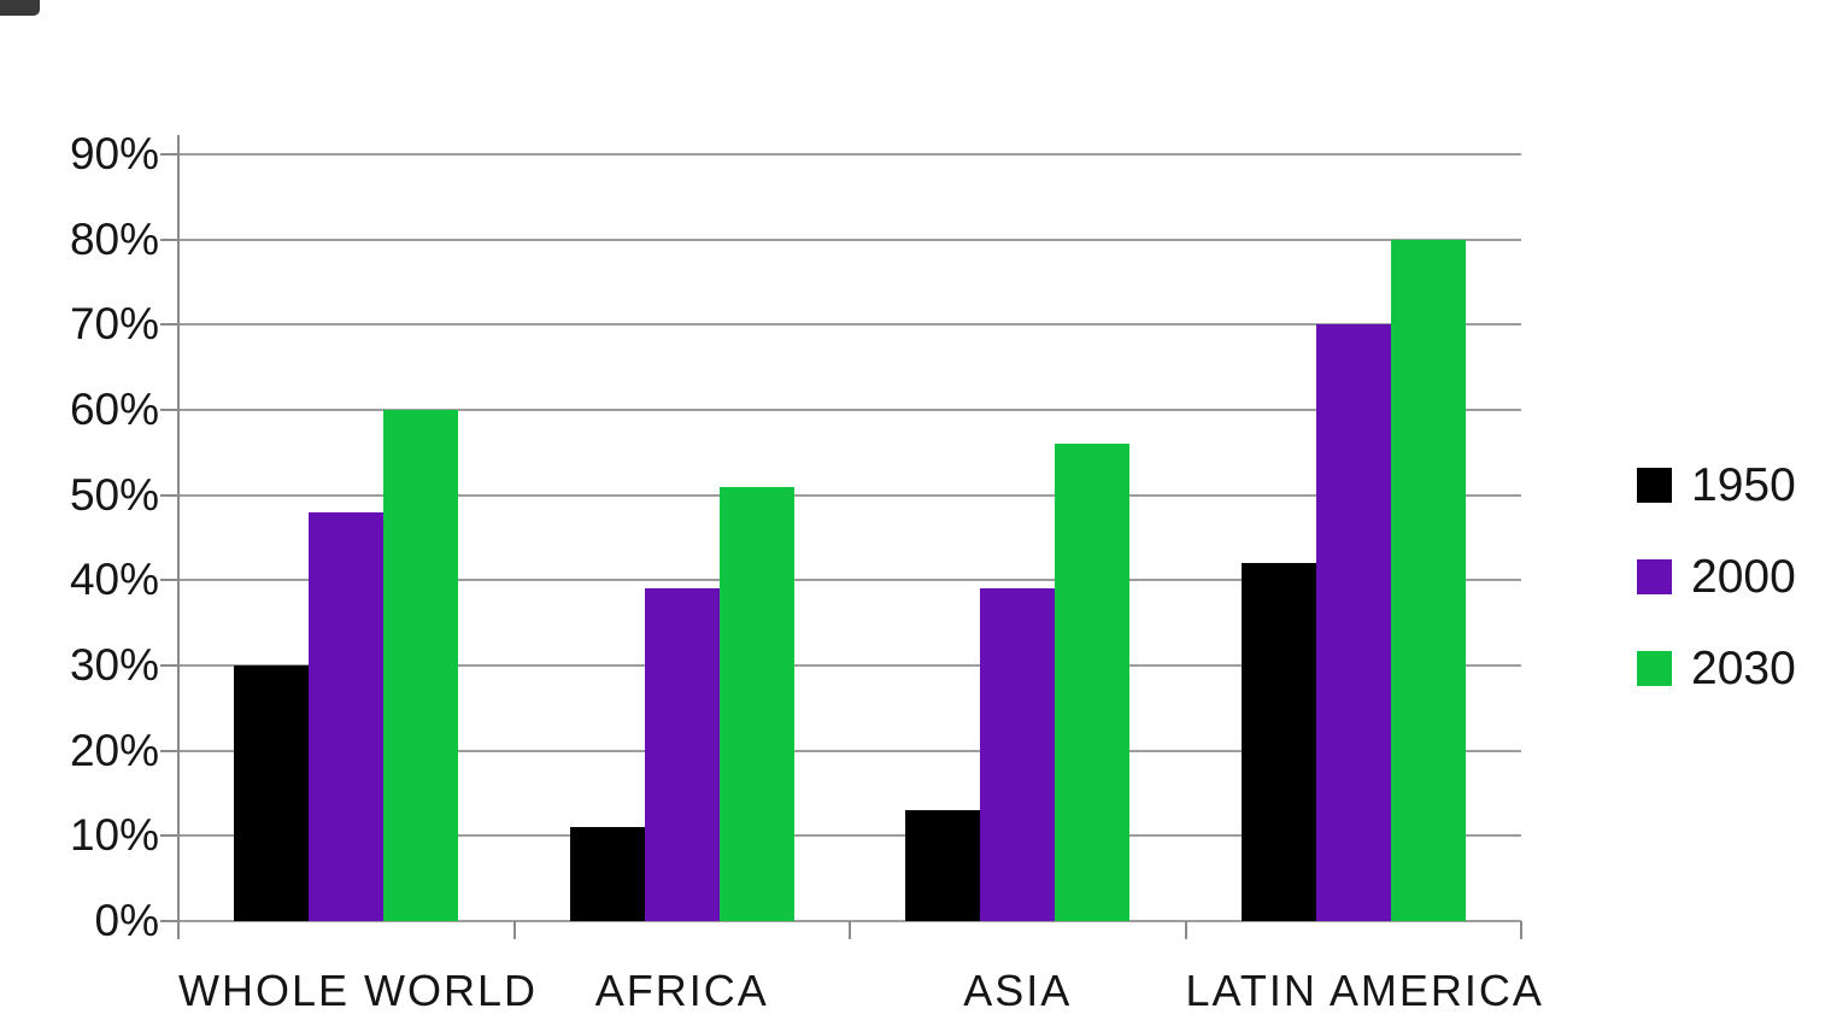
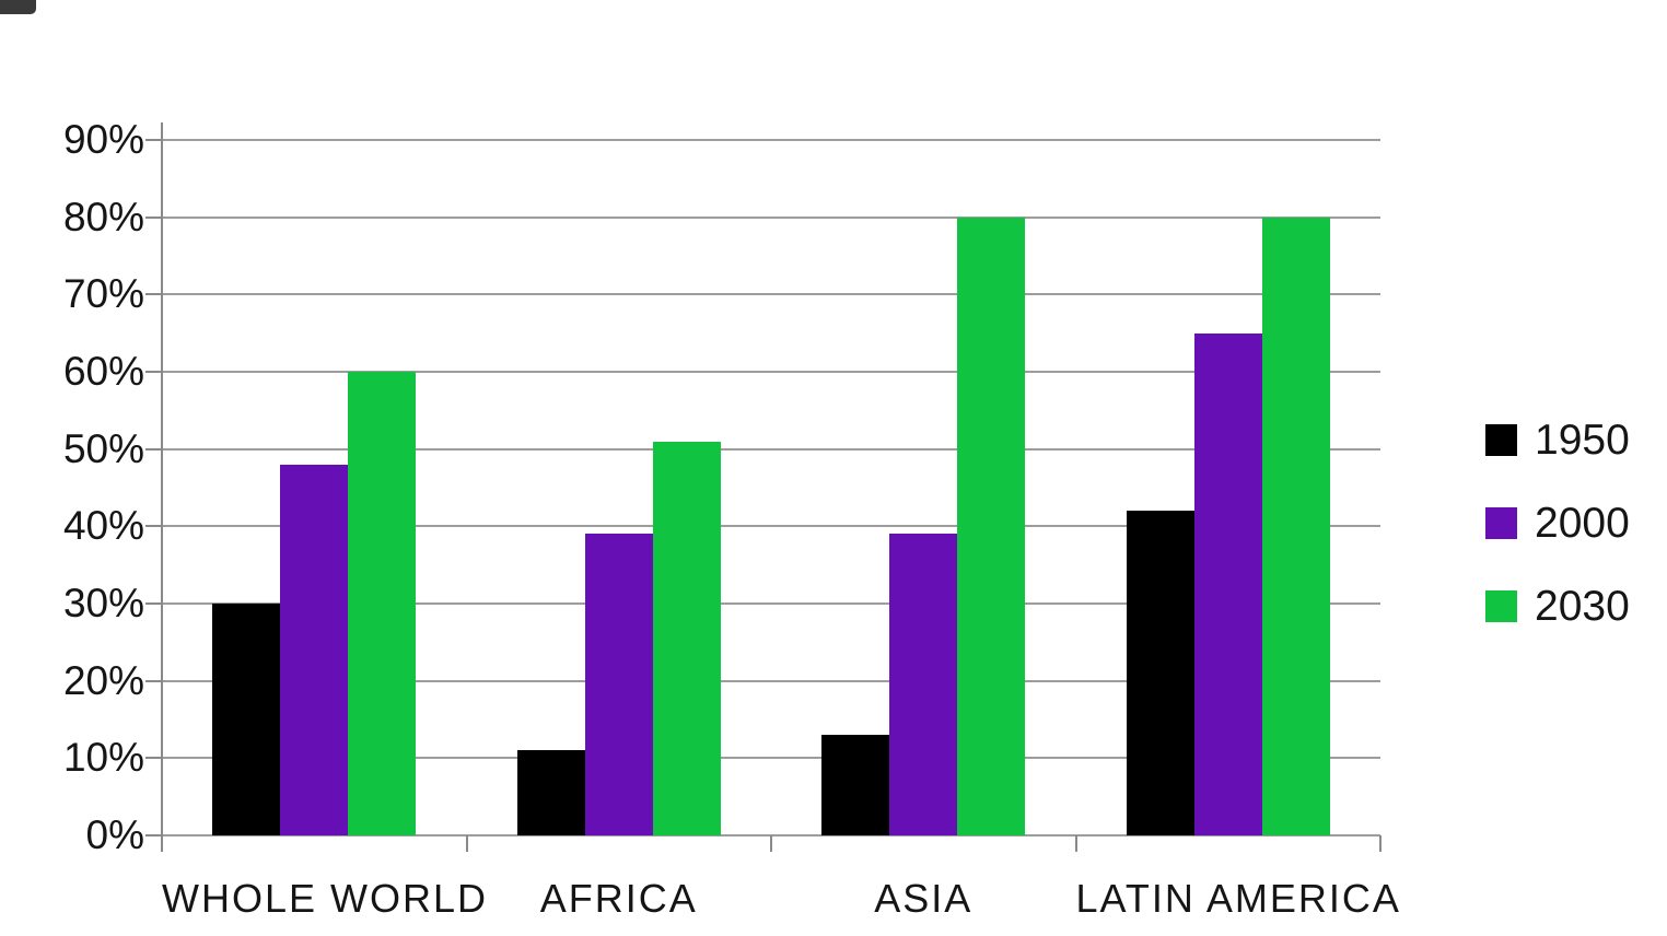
2030/ASIA: 56% -> 80%
2000/LATIN AMERICA: 70% -> 65%
